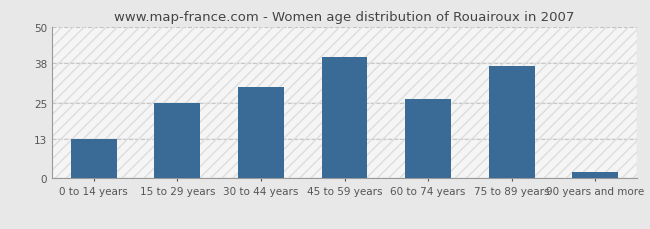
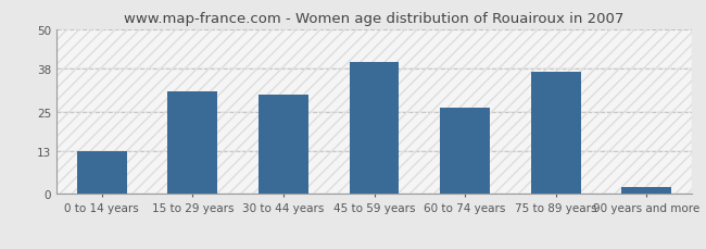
15 to 29 years: 25 -> 31
